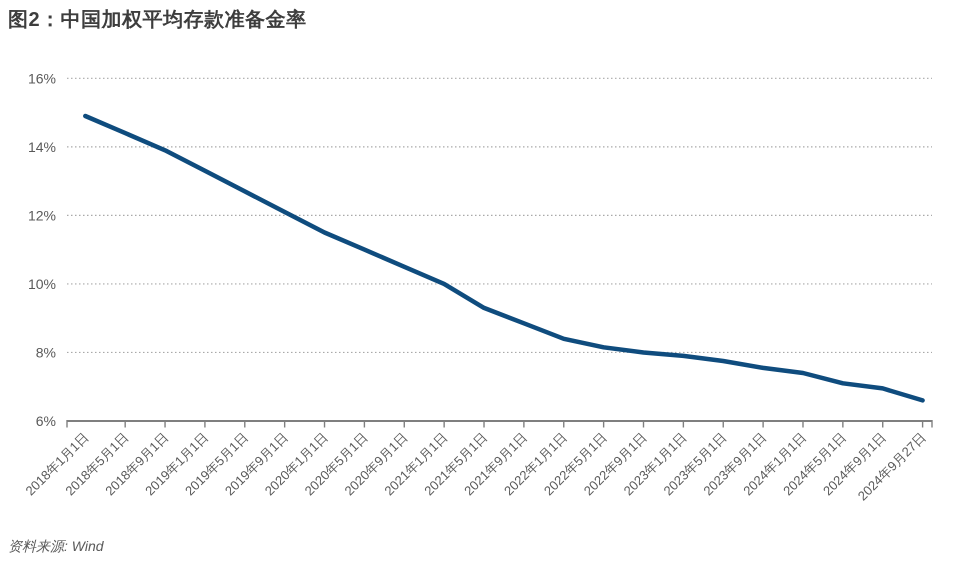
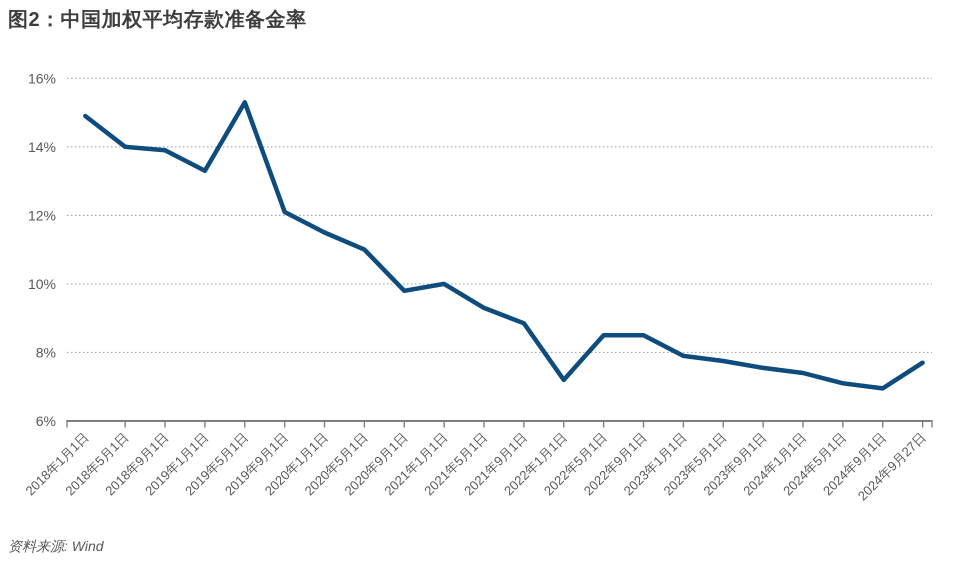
2018年5月1日: 14.4% -> 14.0%
2019年5月1日: 12.7% -> 15.3%
2020年9月1日: 10.5% -> 9.8%
2022年1月1日: 8.4% -> 7.2%
2022年5月1日: 8.2% -> 8.5%
2022年9月1日: 8.0% -> 8.5%
2024年9月27日: 6.6% -> 7.7%
